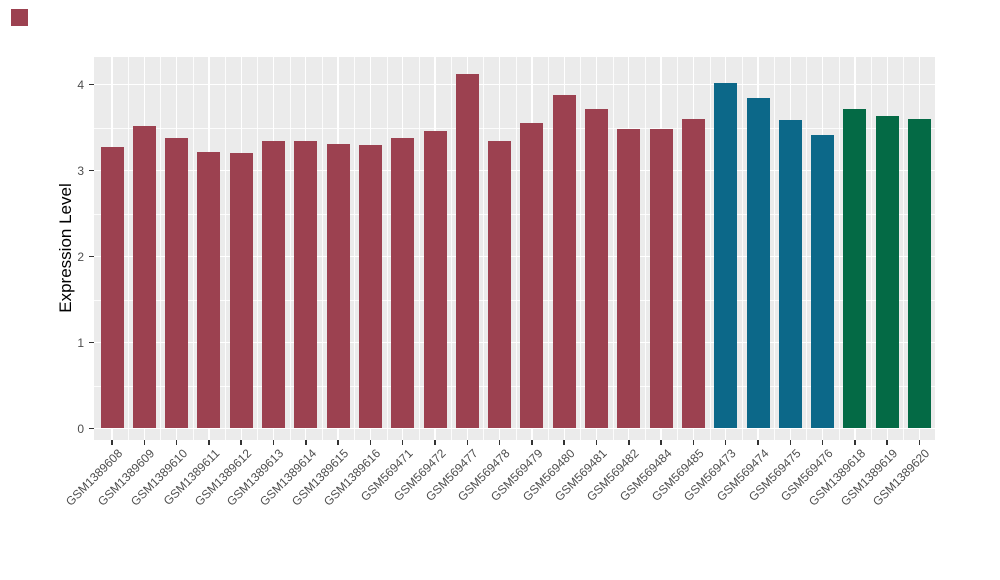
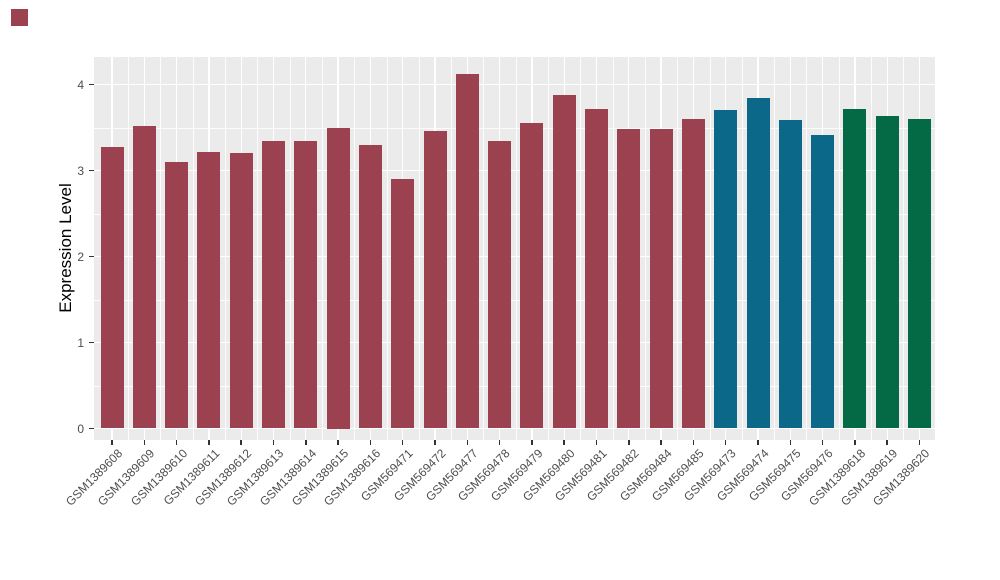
GSM1389610: 3.4 -> 3.1
GSM1389615: 3.3 -> 3.5
GSM569471: 3.4 -> 2.9
GSM569473: 4.0 -> 3.7
